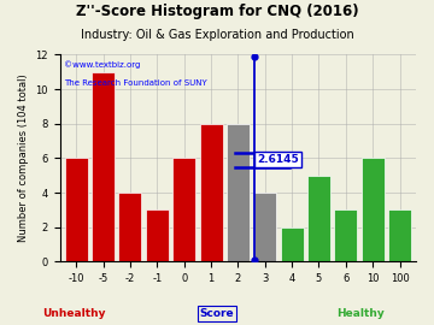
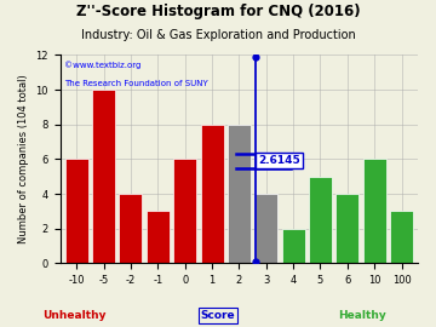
-5: 11 -> 10
6: 3 -> 4
